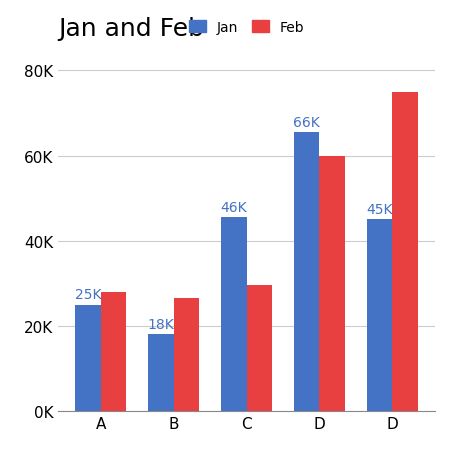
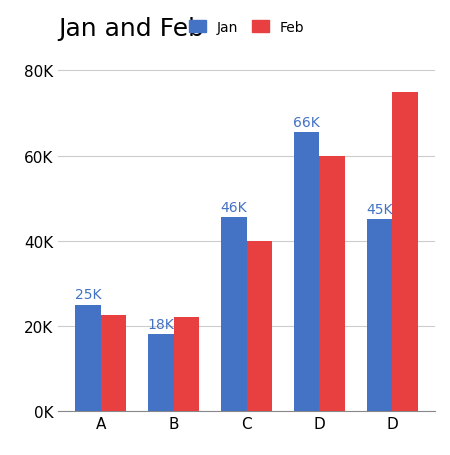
Feb/A: 28.0K -> 22.5K
Feb/B: 26.5K -> 22.0K
Feb/C: 29.5K -> 40.0K
